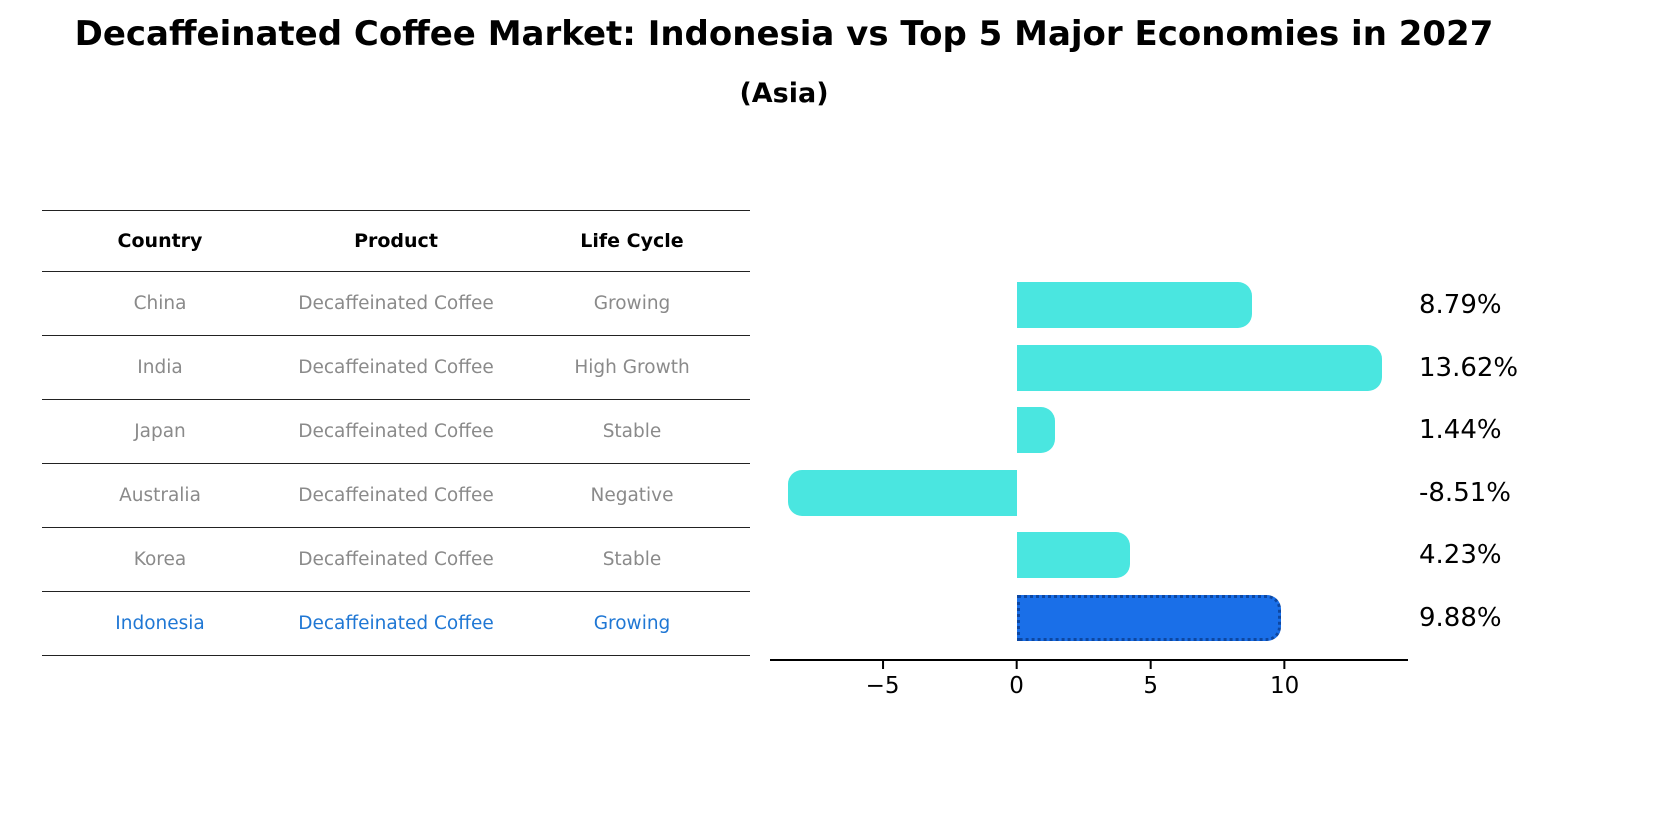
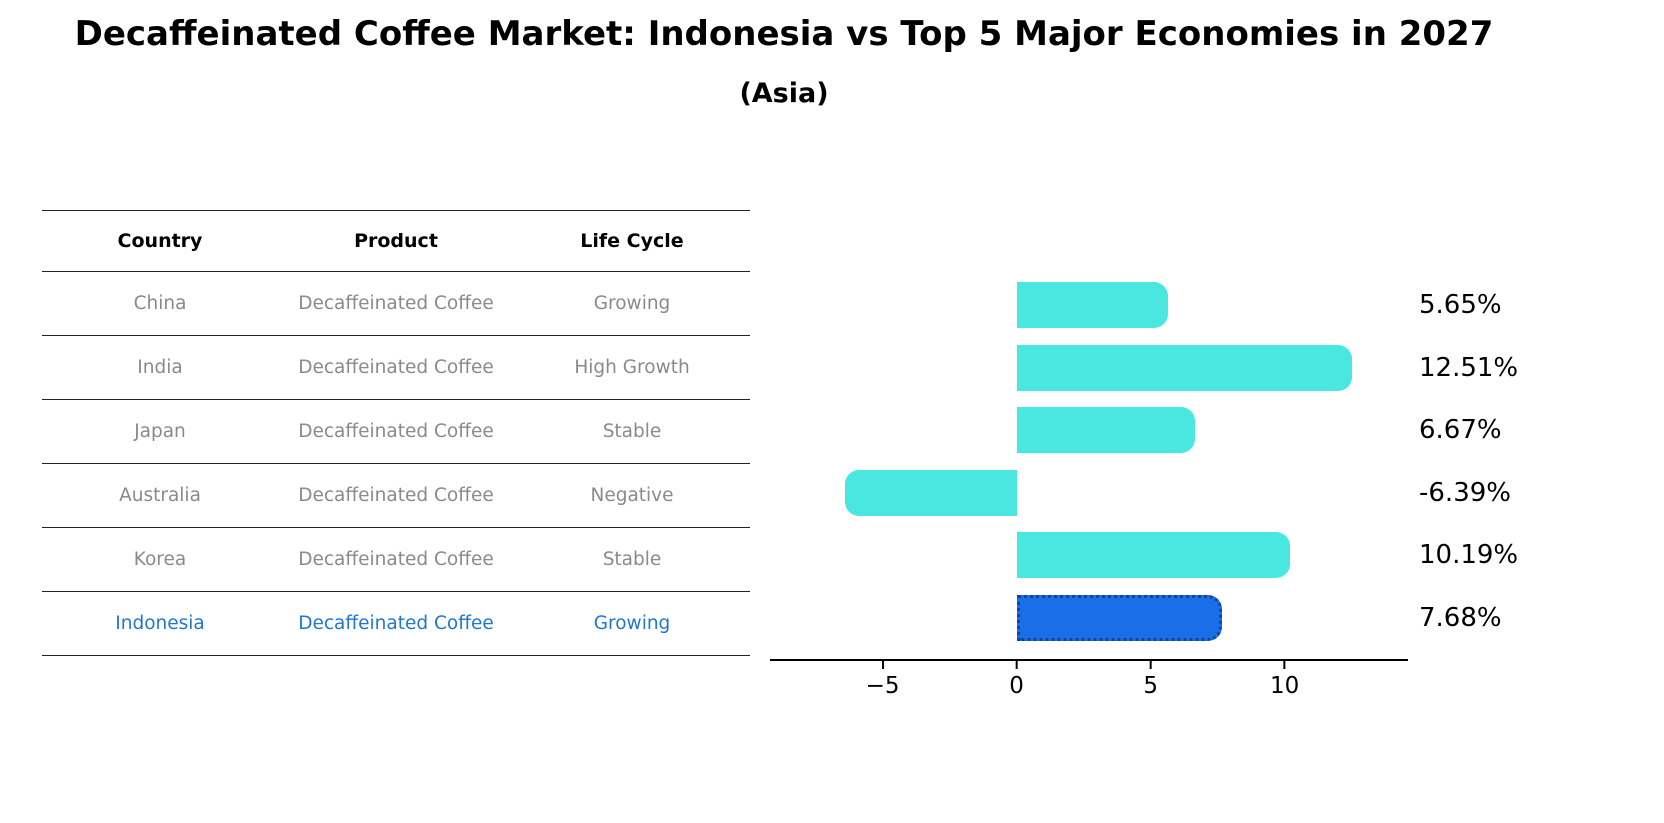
China: 8.79% -> 5.65%
India: 13.62% -> 12.51%
Japan: 1.44% -> 6.67%
Australia: -8.51% -> -6.39%
Korea: 4.23% -> 10.19%
Indonesia: 9.88% -> 7.68%
